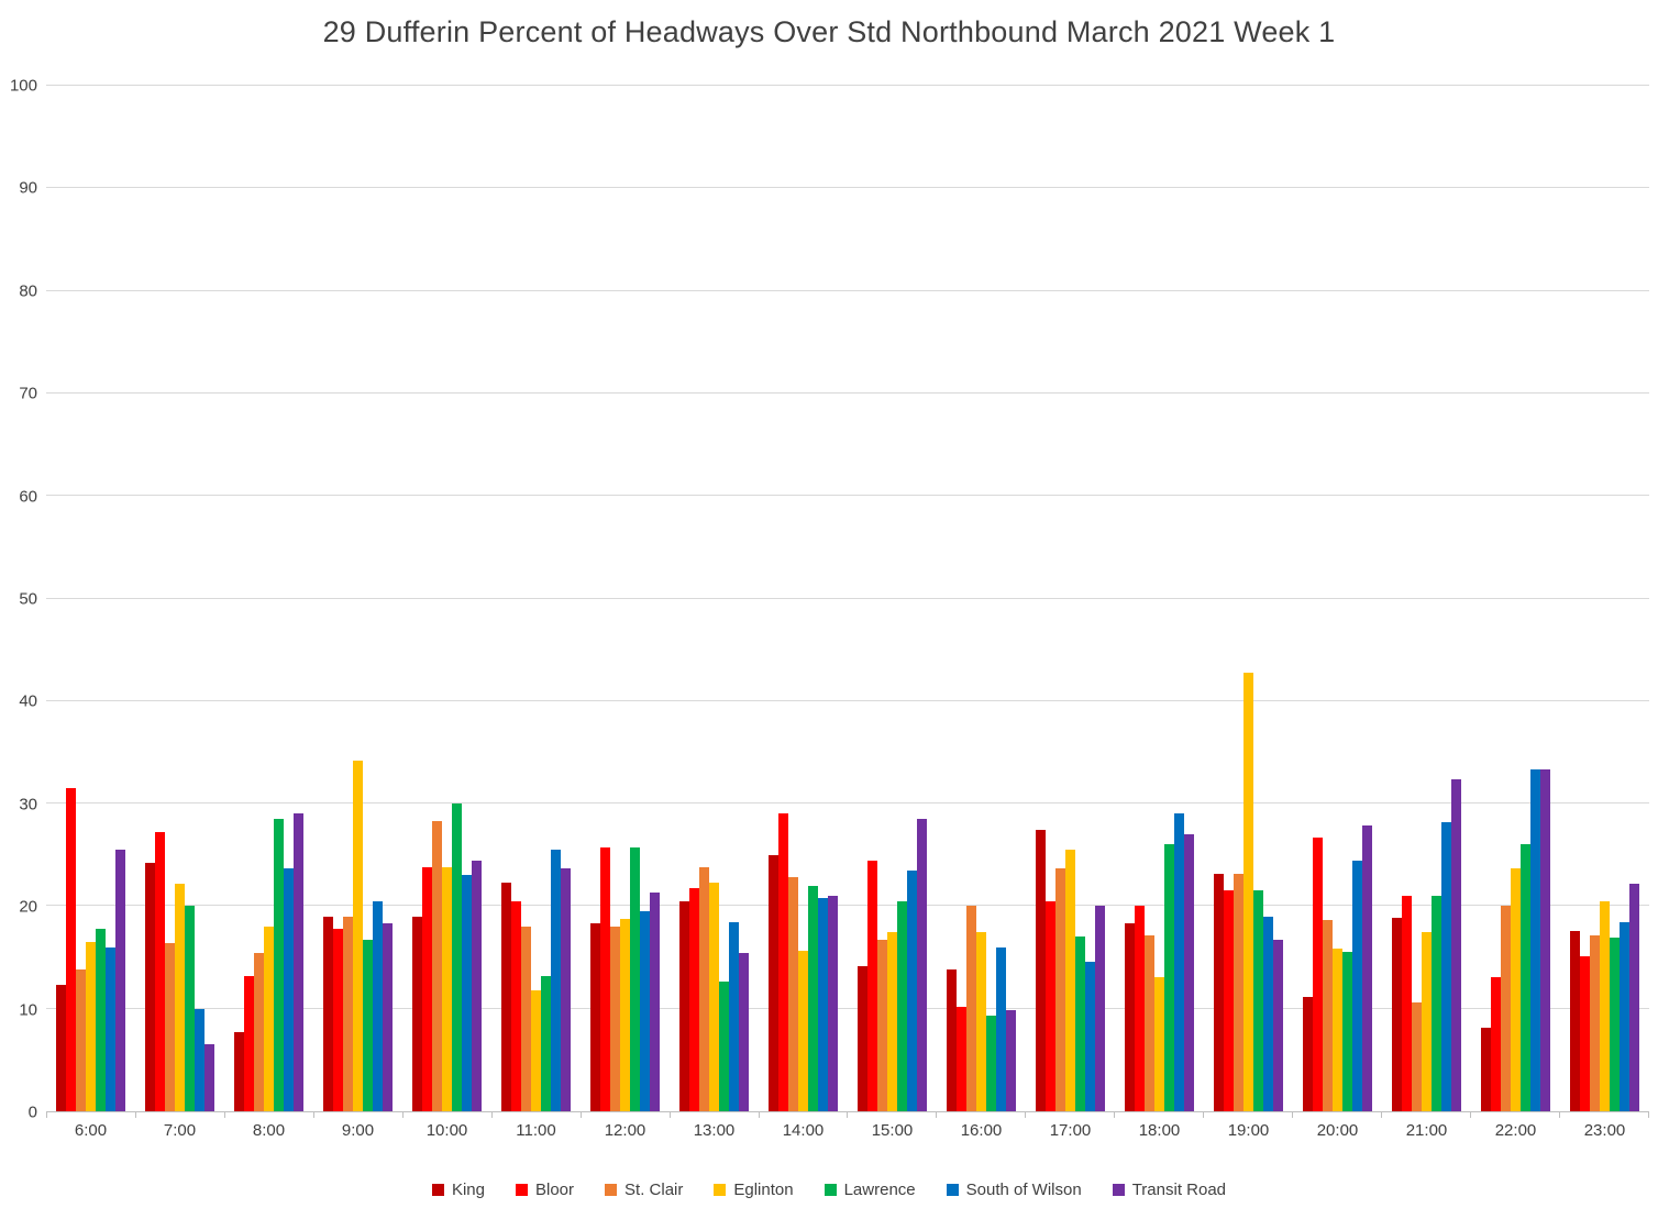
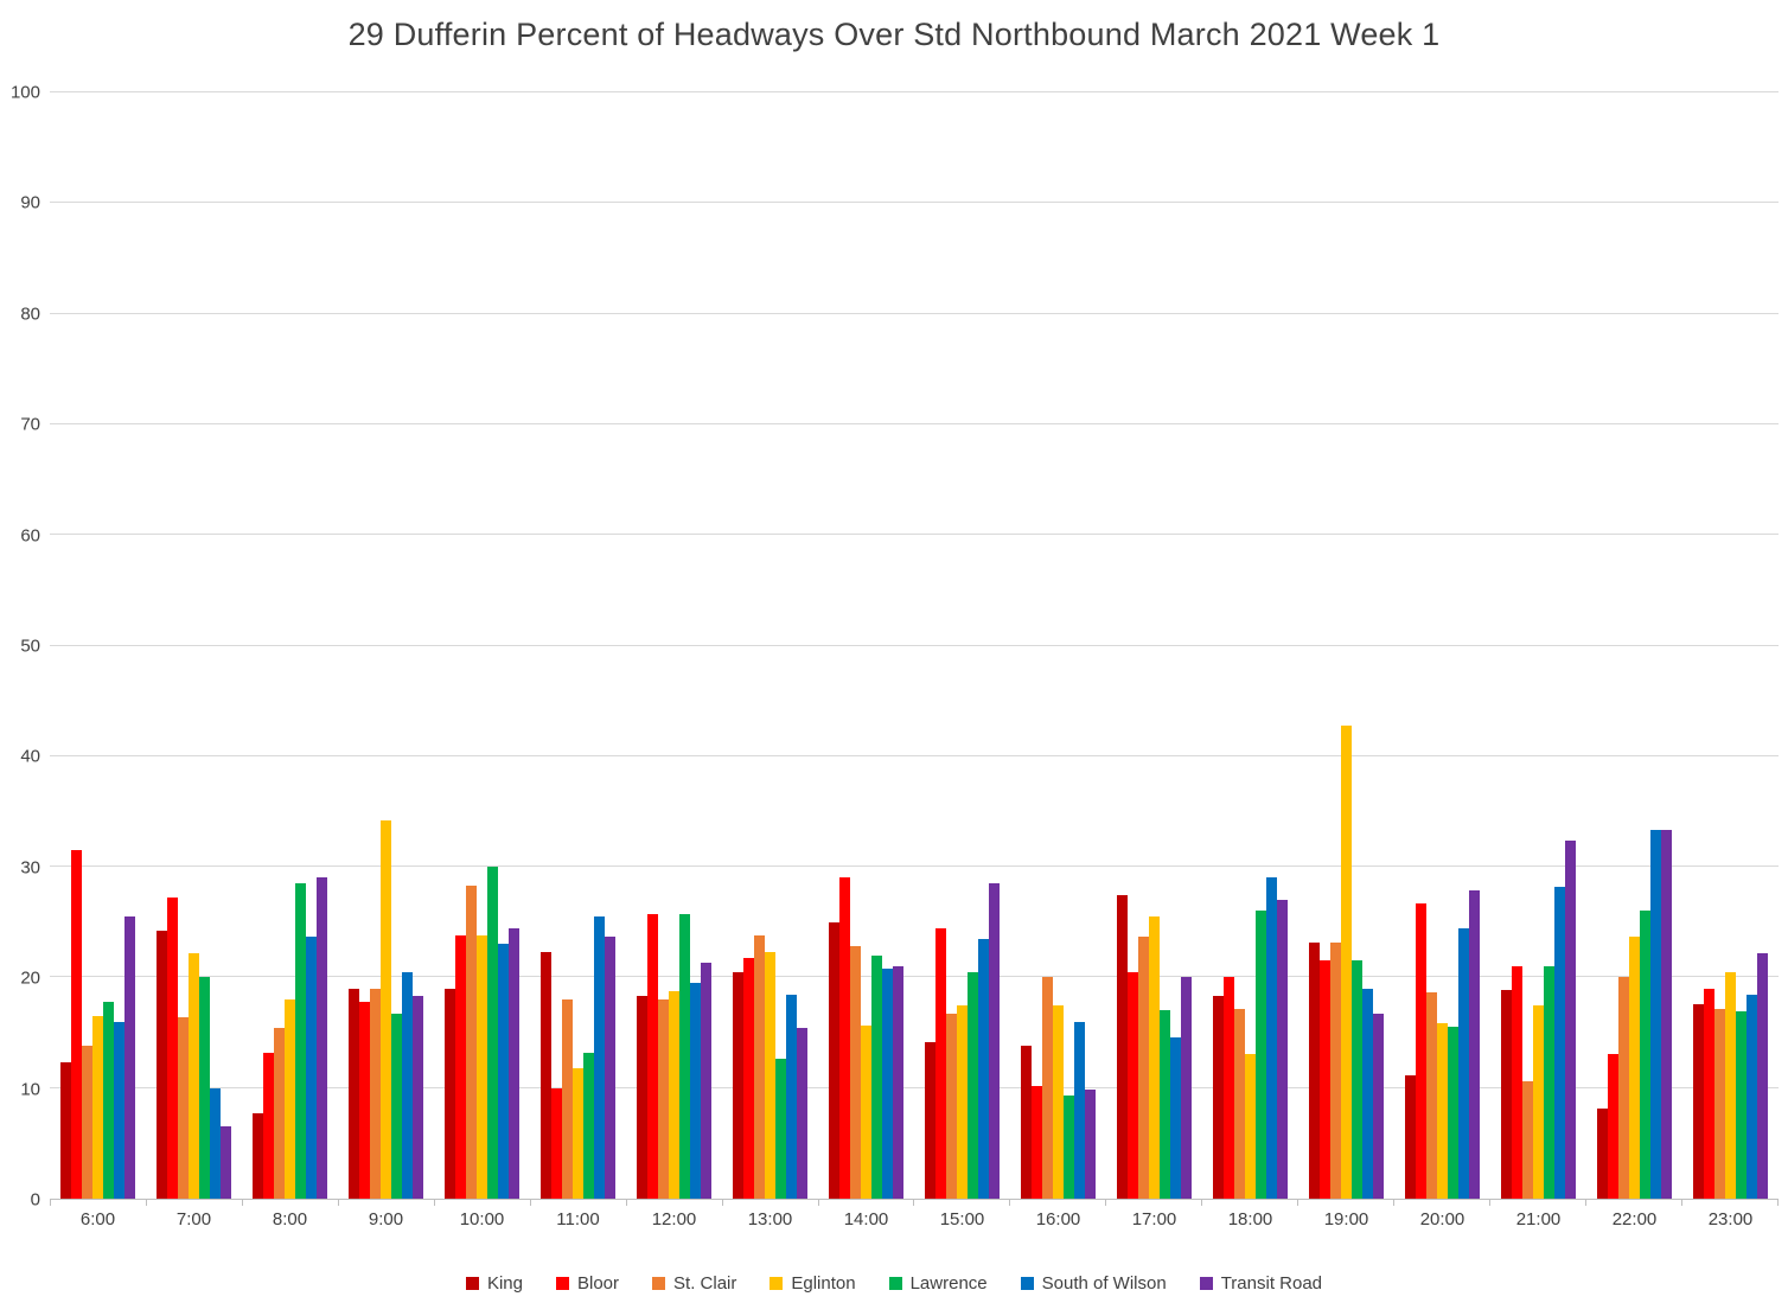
Bloor/11:00: 20 -> 10
Bloor/23:00: 15 -> 19
